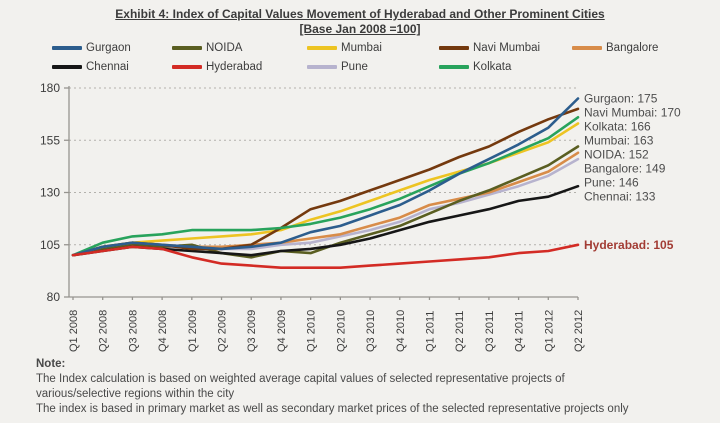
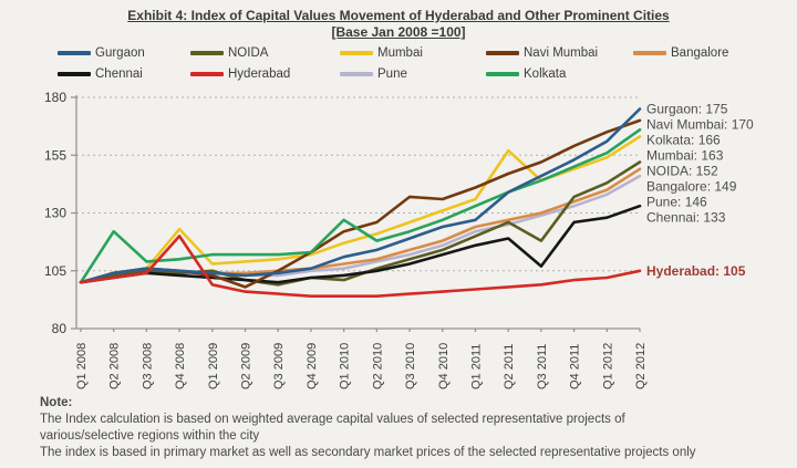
Kolkata/Q2 2008: 106 -> 122
Mumbai/Q4 2008: 107 -> 123
Hyderabad/Q4 2008: 103 -> 120
Navi Mumbai/Q2 2009: 103 -> 98
Kolkata/Q1 2010: 115 -> 127
Navi Mumbai/Q3 2010: 131 -> 137
Gurgaon/Q1 2011: 131 -> 127
Mumbai/Q2 2011: 140 -> 157
NOIDA/Q3 2011: 131 -> 118
Chennai/Q3 2011: 122 -> 107
